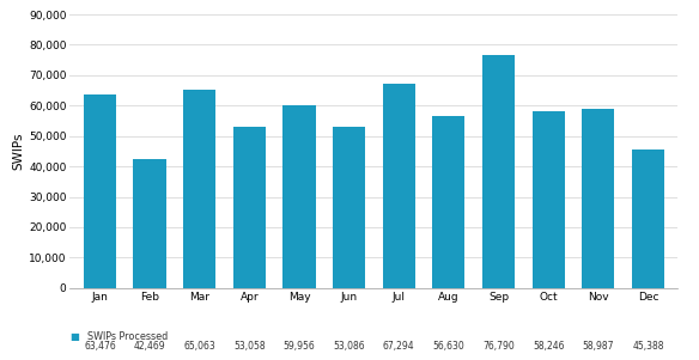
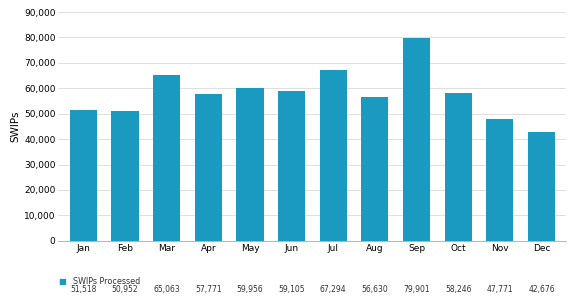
Jan: 63,476 -> 51,518
Feb: 42,469 -> 50,952
Apr: 53,058 -> 57,771
Jun: 53,086 -> 59,105
Sep: 76,790 -> 79,901
Nov: 58,987 -> 47,771
Dec: 45,388 -> 42,676
